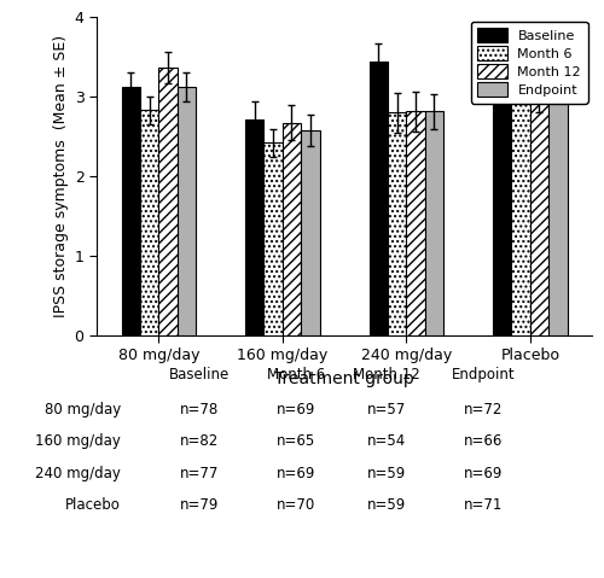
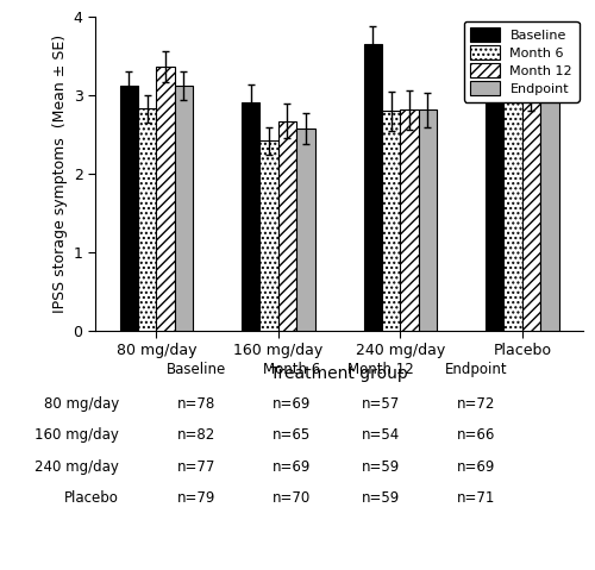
Baseline/160 mg/day: 2.72 -> 2.92
Baseline/240 mg/day: 3.45 -> 3.66
